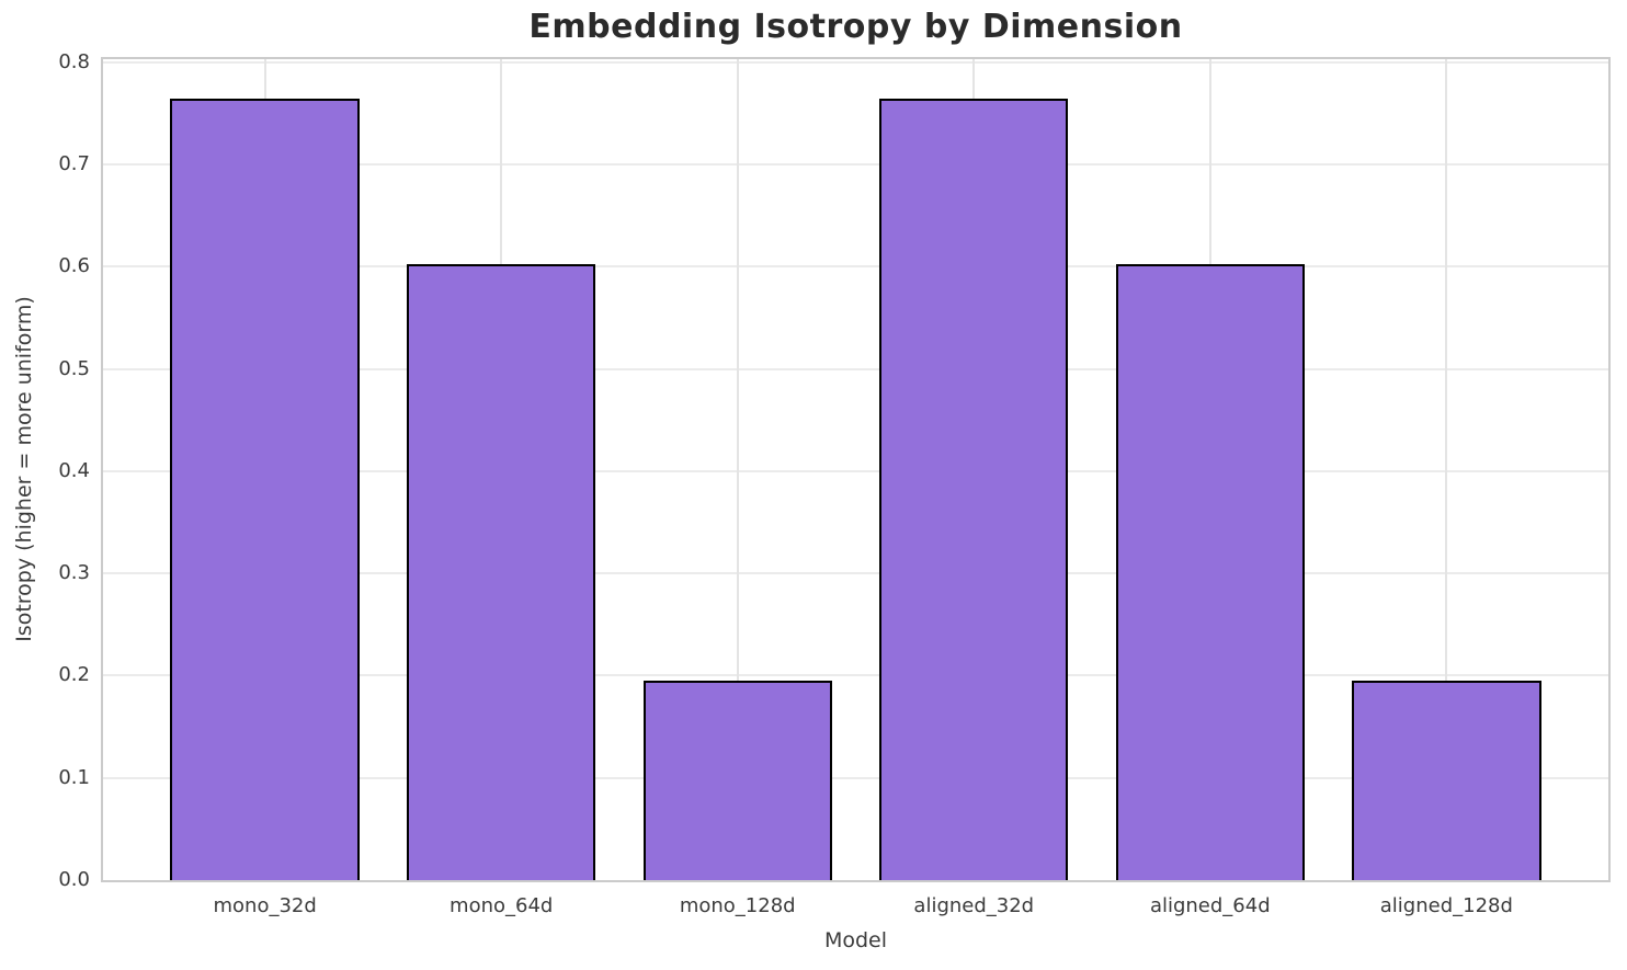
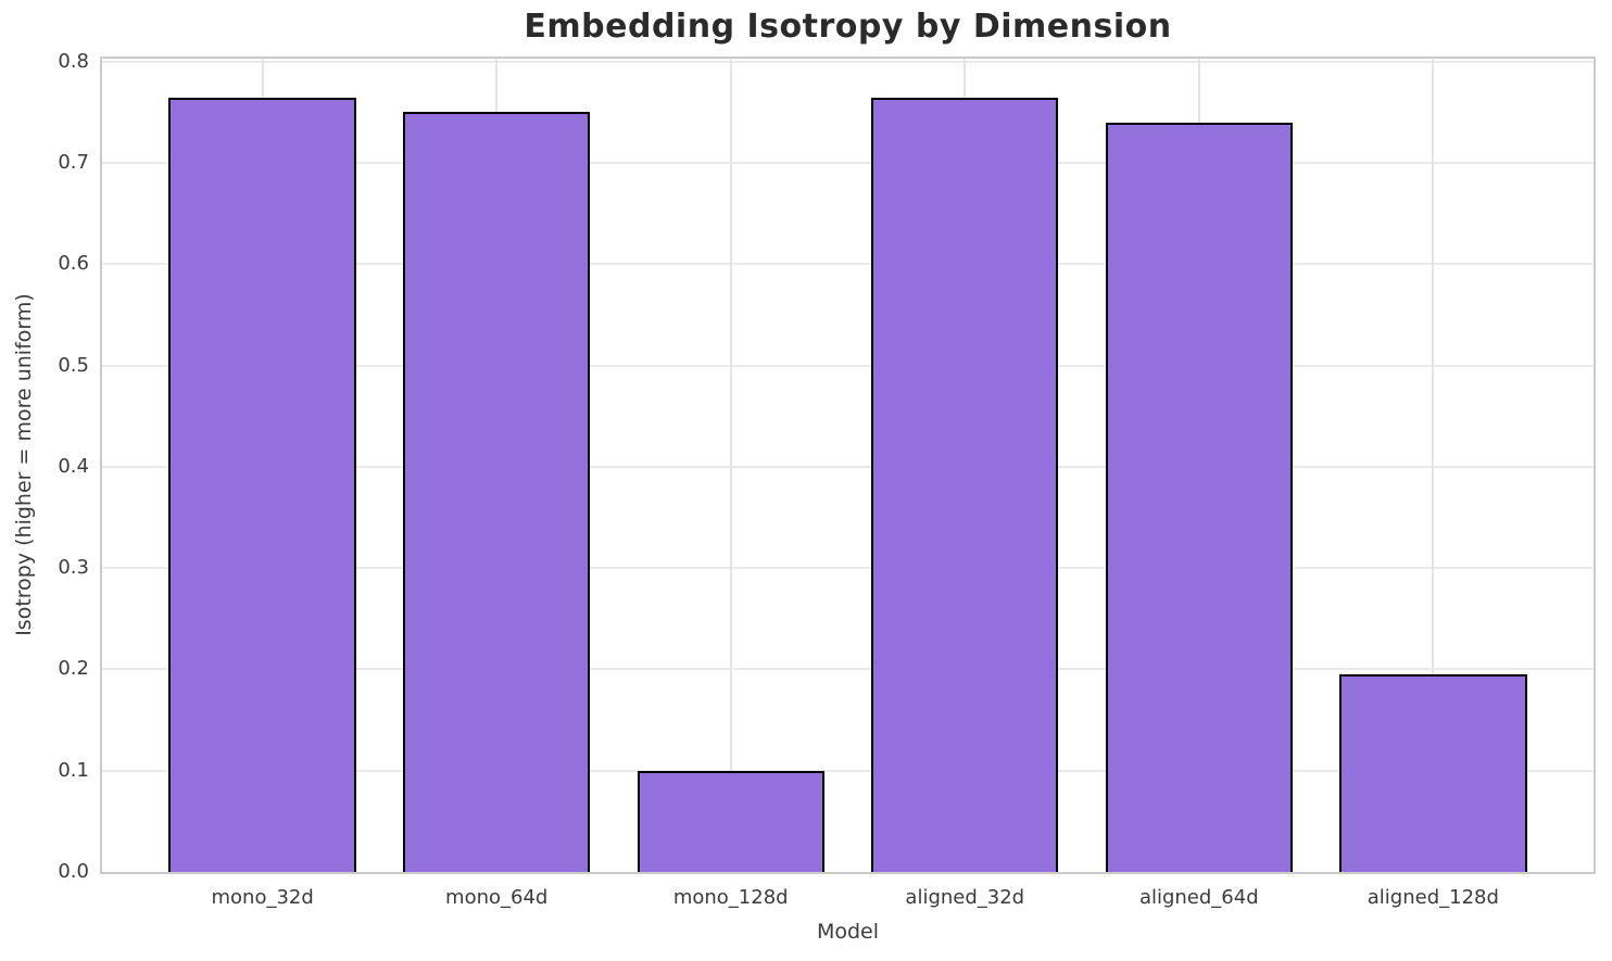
mono_64d: 0.60 -> 0.75
mono_128d: 0.20 -> 0.10
aligned_64d: 0.60 -> 0.74
